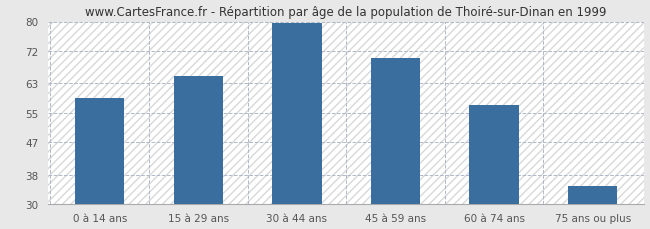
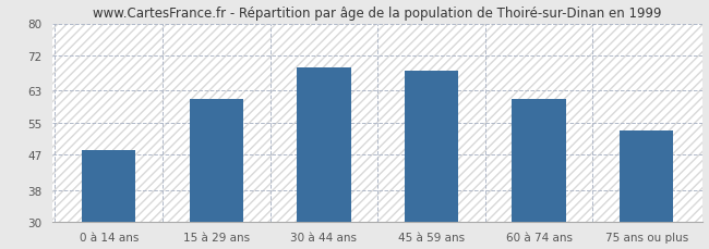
0 à 14 ans: 59.0 -> 48.0
15 à 29 ans: 65.0 -> 61.0
30 à 44 ans: 79.5 -> 69.0
45 à 59 ans: 70.0 -> 68.0
60 à 74 ans: 57.0 -> 61.0
75 ans ou plus: 35.0 -> 53.0
